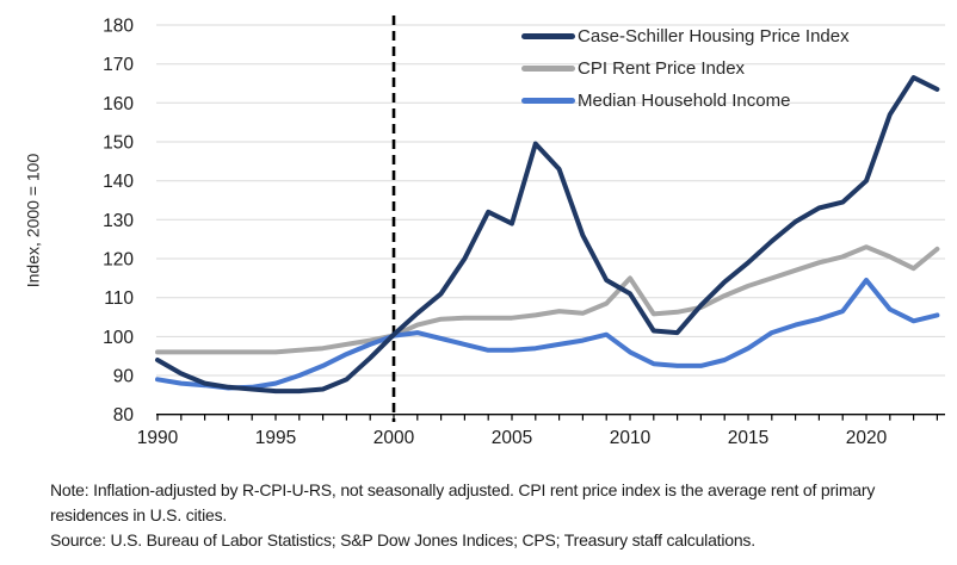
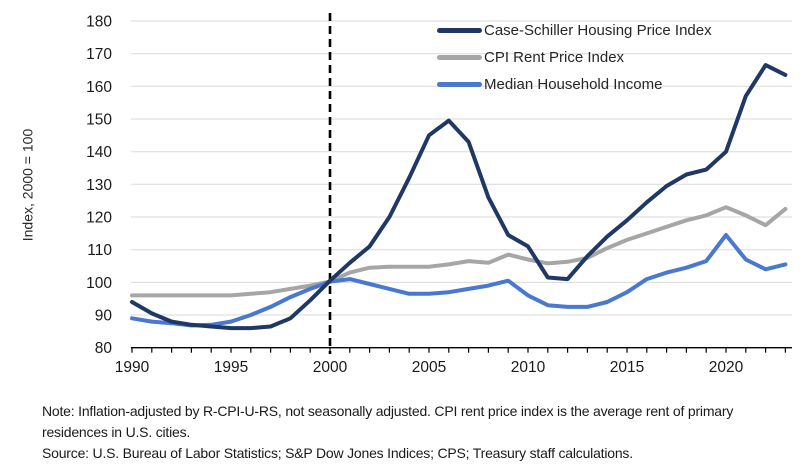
Case-Schiller Housing Price Index/2005: 129 -> 145
CPI Rent Price Index/2010: 115 -> 107
